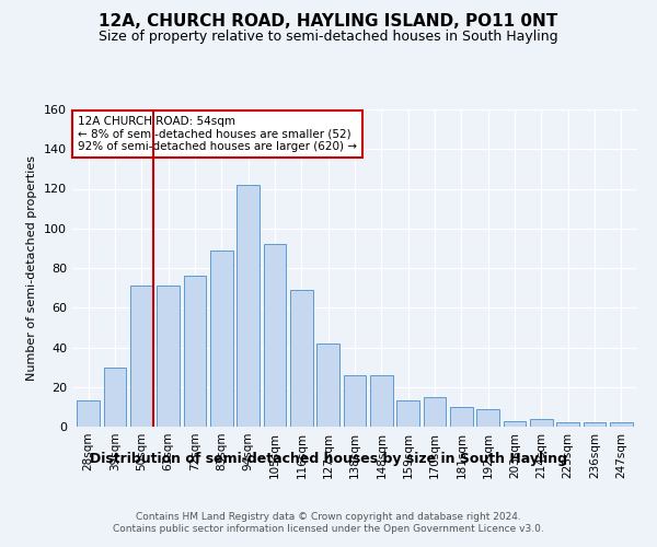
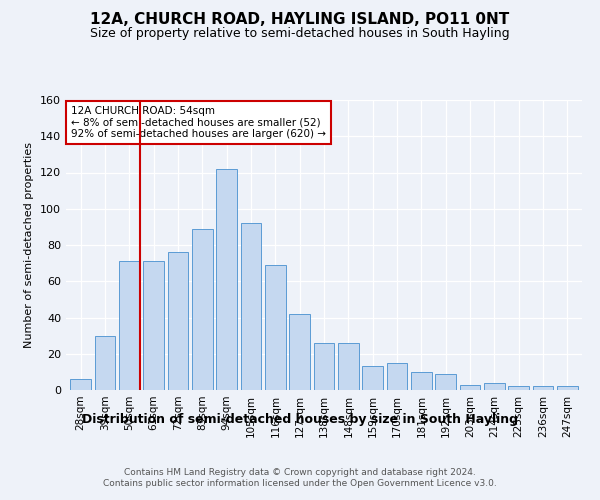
28sqm: 13 -> 6
